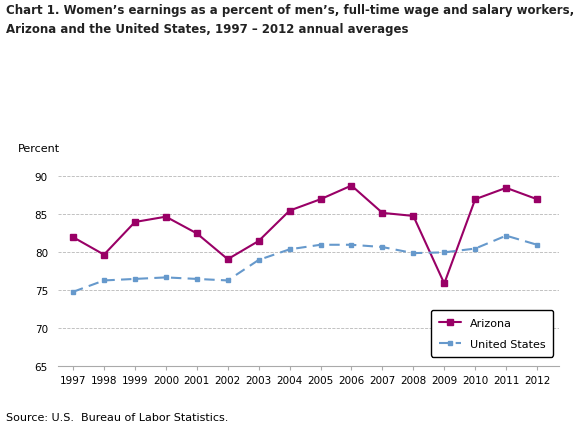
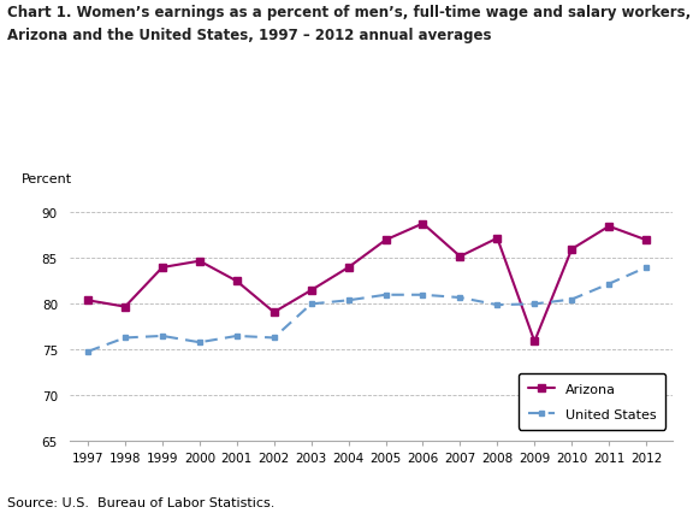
Arizona/1997: 82.0 -> 80.4
United States/2000: 76.7 -> 75.8
United States/2003: 79.0 -> 80.0
Arizona/2004: 85.5 -> 84.0
Arizona/2008: 84.8 -> 87.2
Arizona/2010: 87.0 -> 86.0
United States/2012: 81.0 -> 84.0
